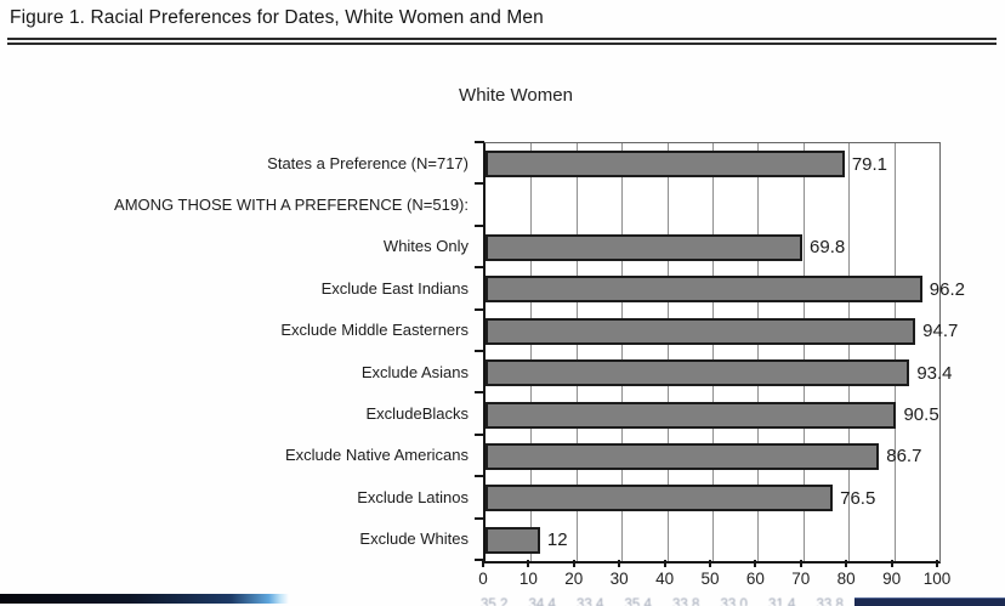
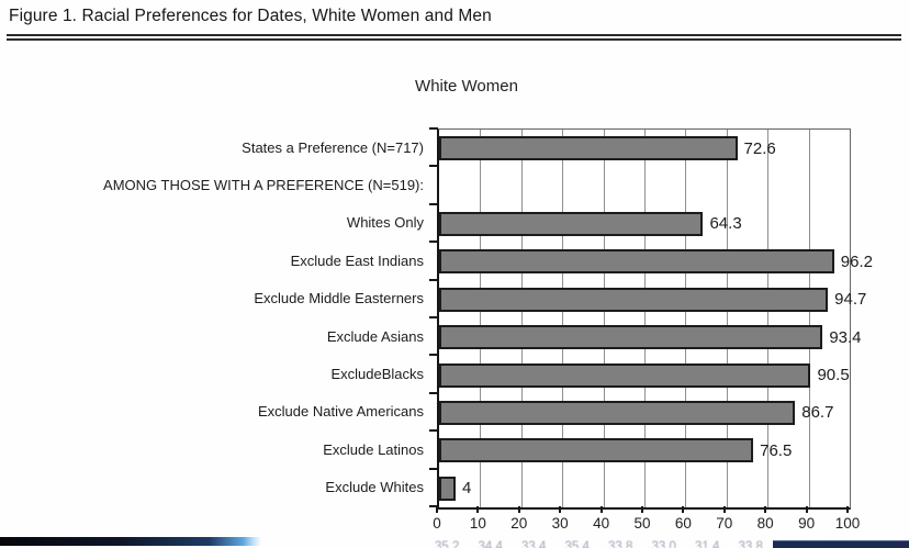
States a Preference (N=717): 79.1 -> 72.6
Whites Only: 69.8 -> 64.3
Exclude Whites: 12 -> 4
